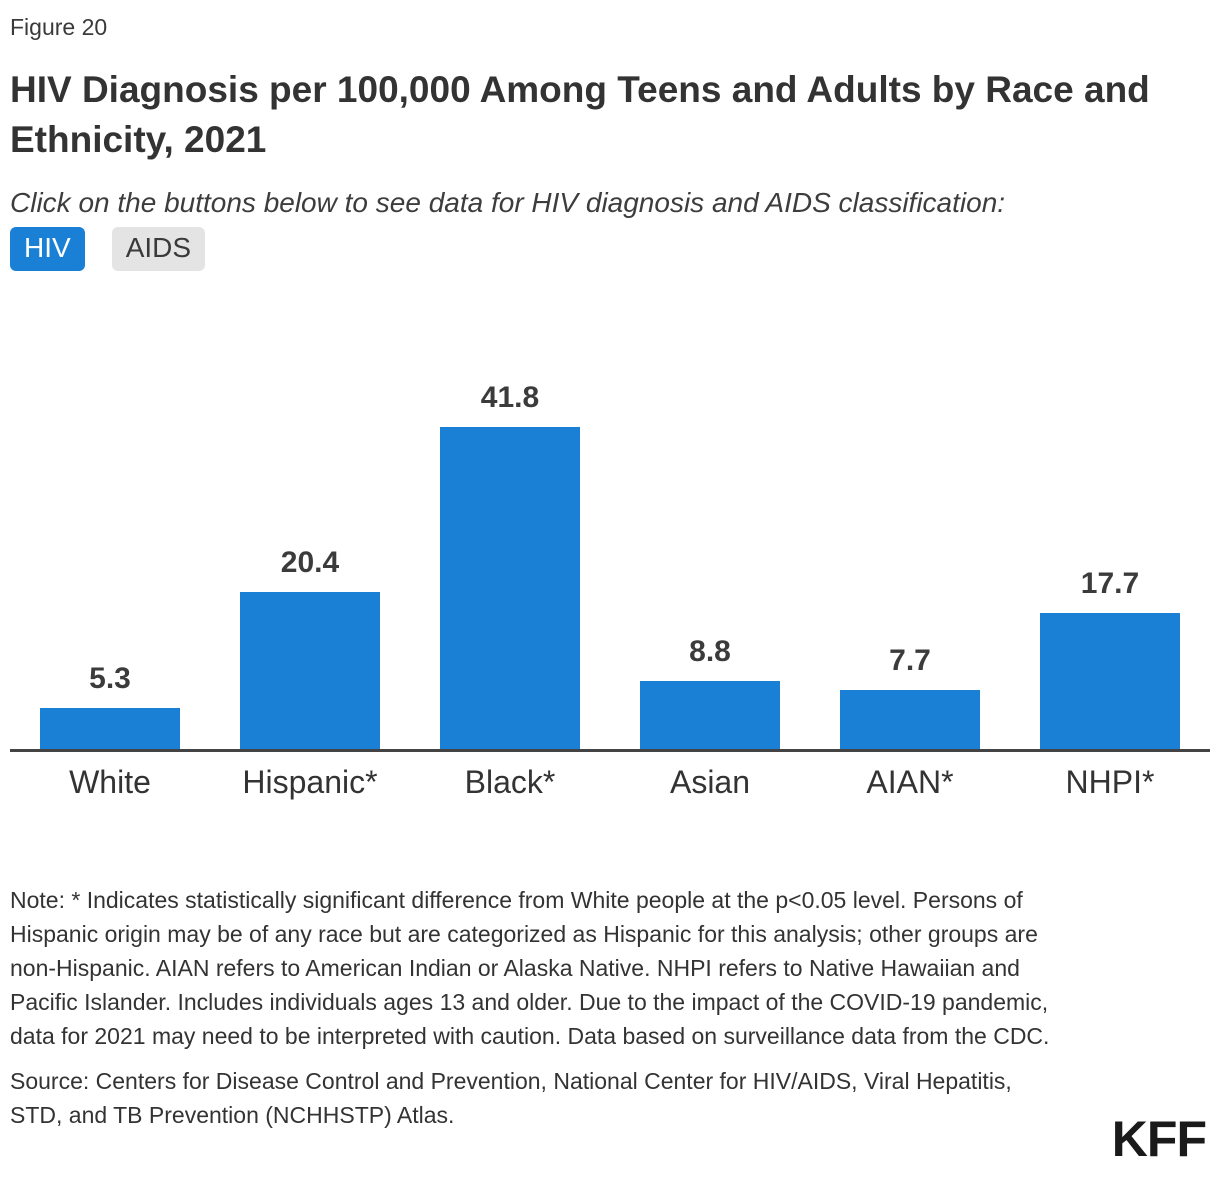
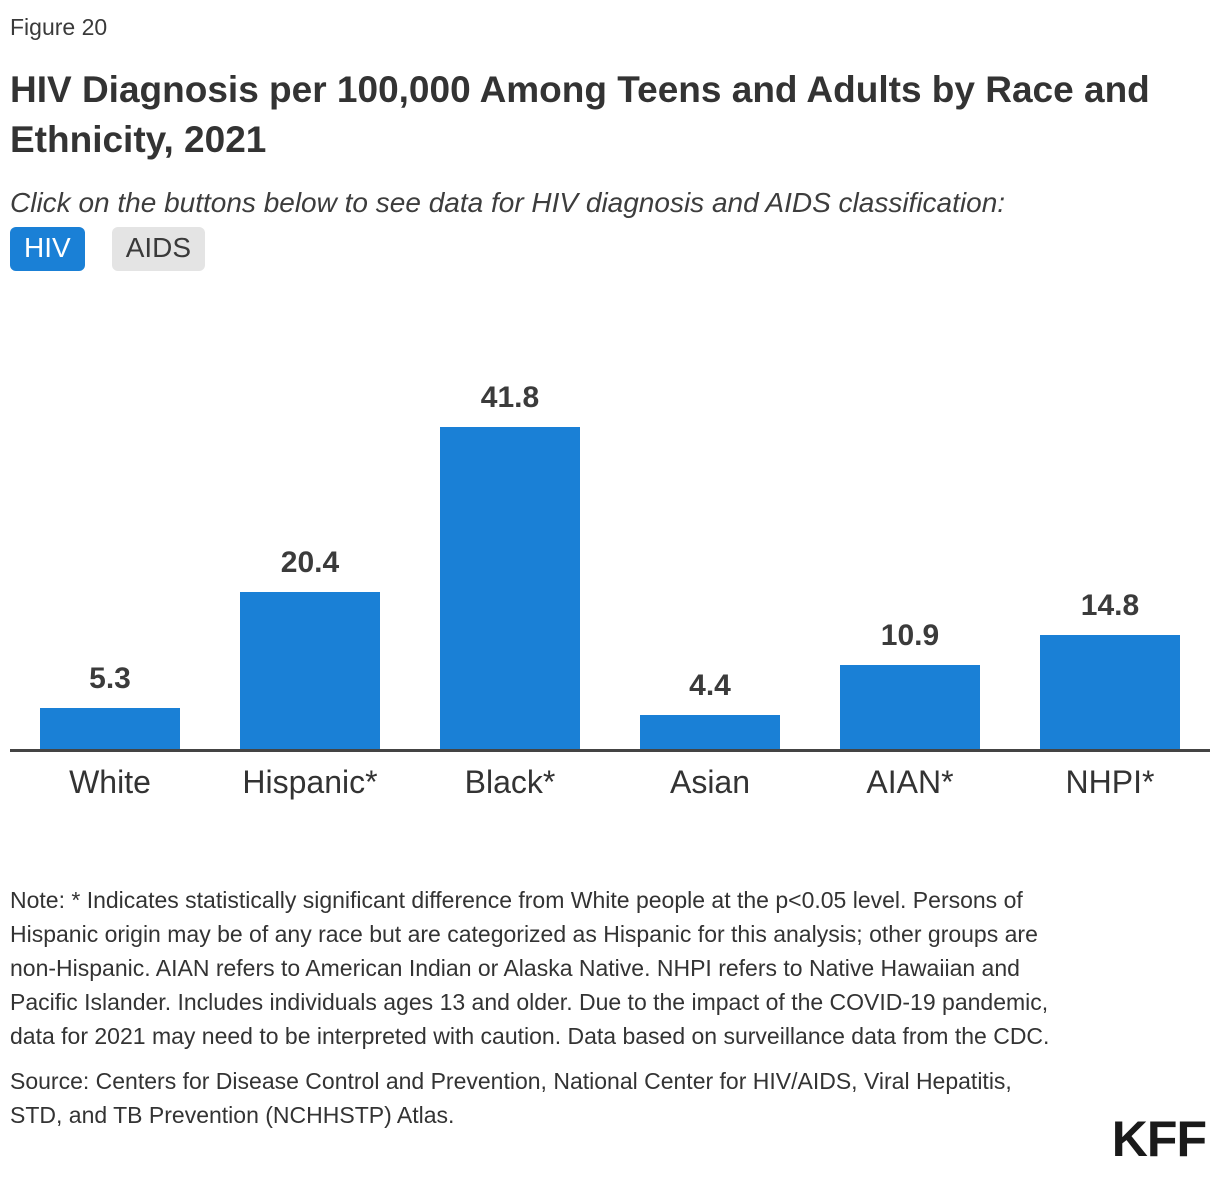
Asian: 8.8 -> 4.4
AIAN*: 7.7 -> 10.9
NHPI*: 17.7 -> 14.8
